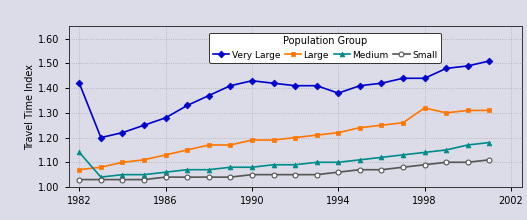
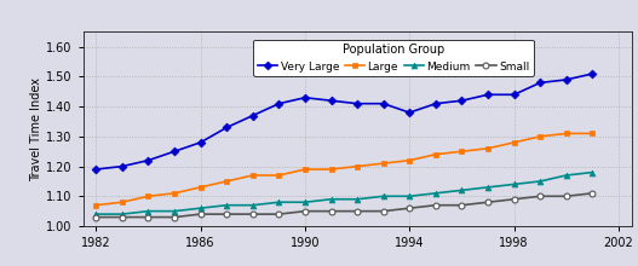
Very Large/1982: 1.42 -> 1.19
Medium/1982: 1.14 -> 1.04
Large/1998: 1.32 -> 1.28
